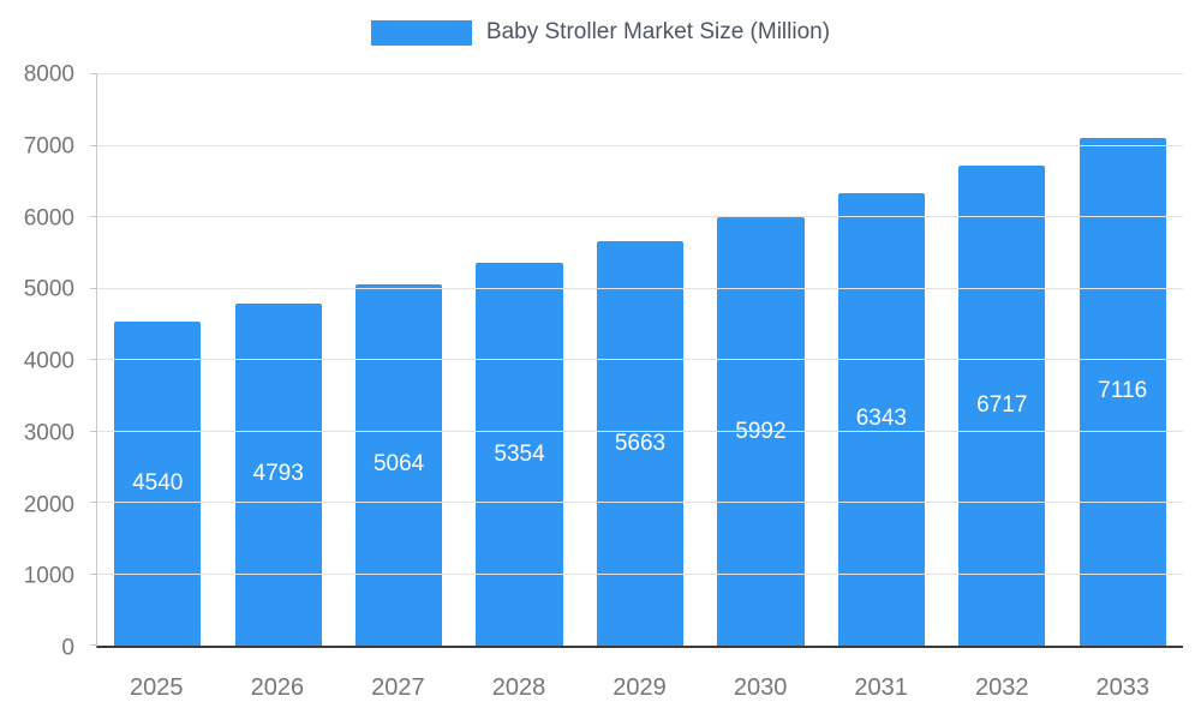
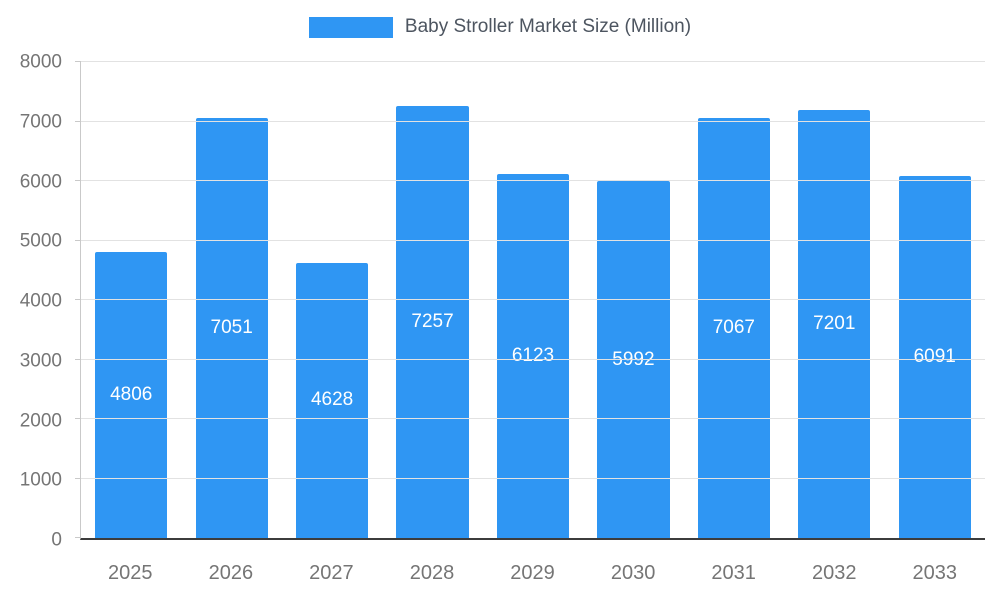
2025: 4540 -> 4806
2026: 4793 -> 7051
2027: 5064 -> 4628
2028: 5354 -> 7257
2029: 5663 -> 6123
2031: 6343 -> 7067
2032: 6717 -> 7201
2033: 7116 -> 6091
